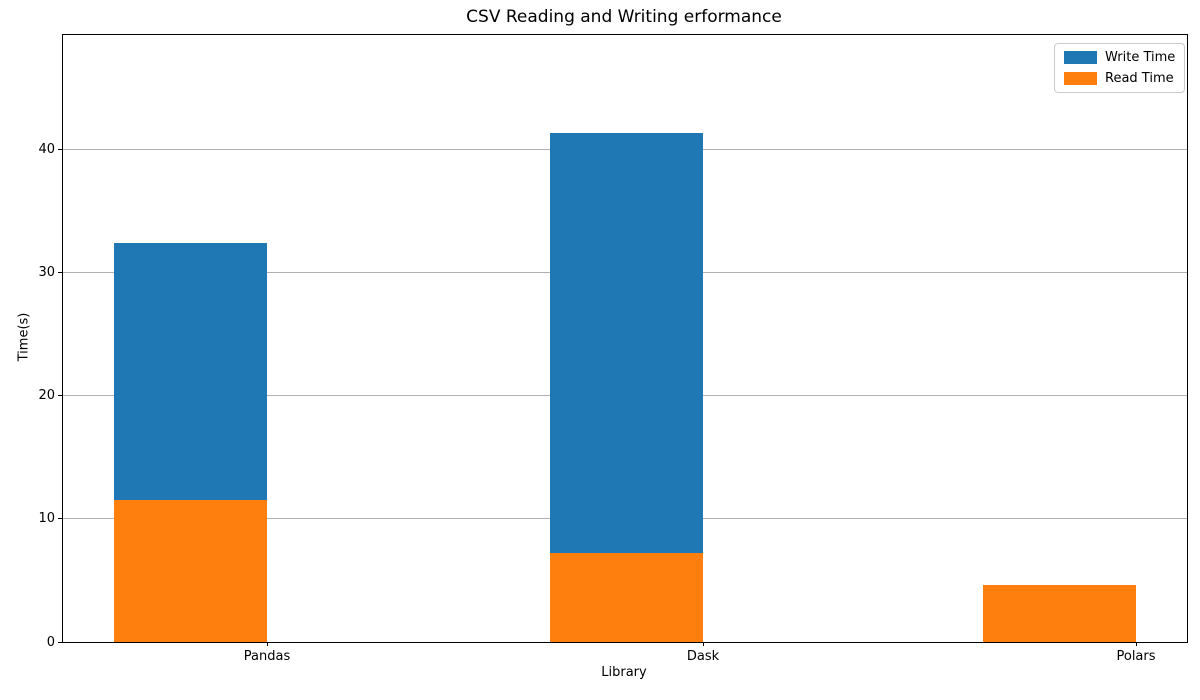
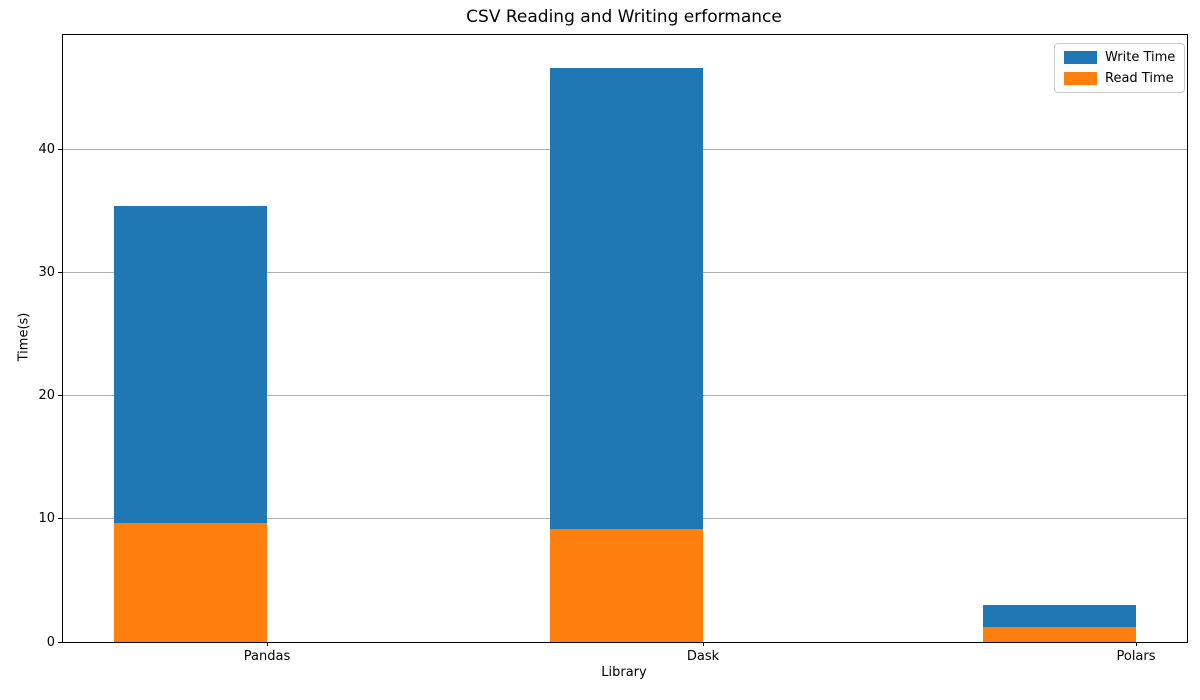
Write Time/Pandas: 32.4 -> 35.4
Read Time/Pandas: 11.5 -> 9.7
Write Time/Dask: 41.3 -> 46.6
Read Time/Dask: 7.2 -> 9.2
Read Time/Polars: 4.6 -> 1.2
